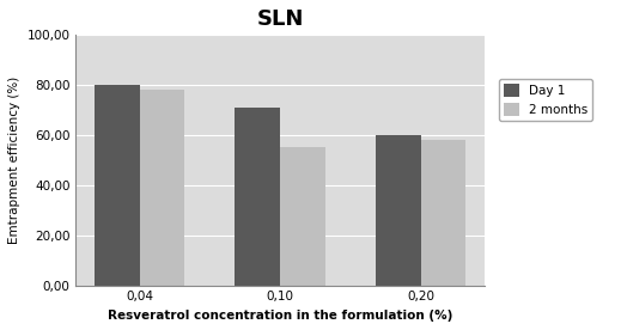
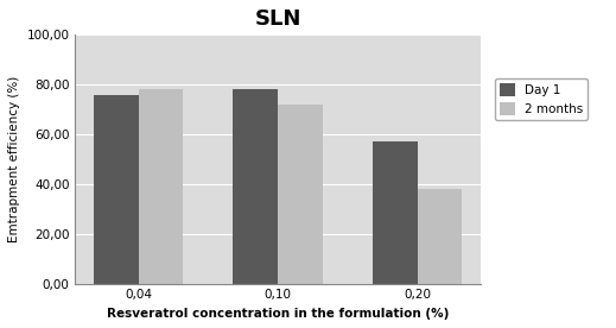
Day 1/0,04: 80 -> 76
Day 1/0,10: 71 -> 78
2 months/0,10: 55 -> 72
Day 1/0,20: 60 -> 57
2 months/0,20: 58 -> 38
